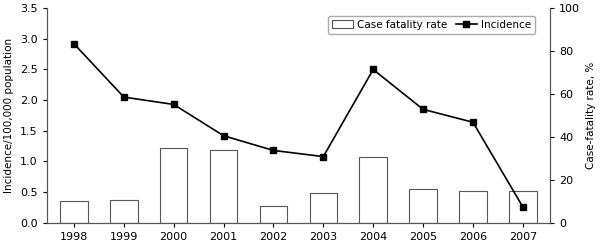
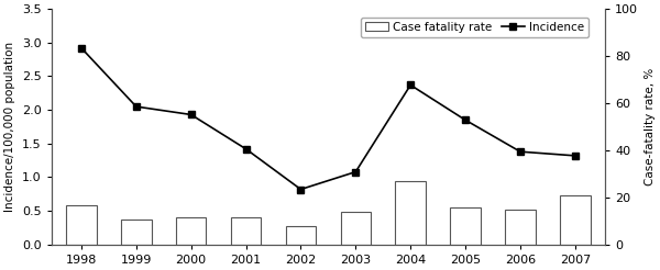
Case fatality rate/1998: 0.36 -> 0.58
Case fatality rate/2000: 1.22 -> 0.40
Case fatality rate/2001: 1.18 -> 0.40
Incidence/2002: 1.18 -> 0.82
Incidence/2004: 2.50 -> 2.37
Case fatality rate/2004: 1.08 -> 0.95
Incidence/2006: 1.64 -> 1.38
Incidence/2007: 0.26 -> 1.32
Case fatality rate/2007: 0.52 -> 0.73
